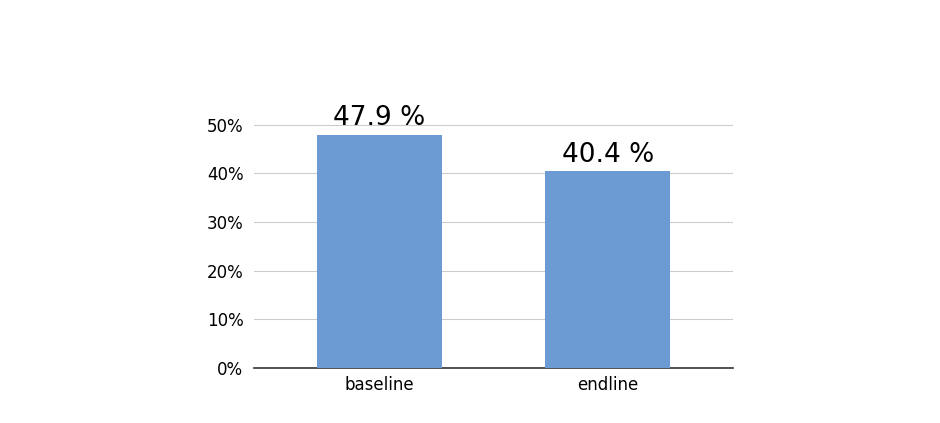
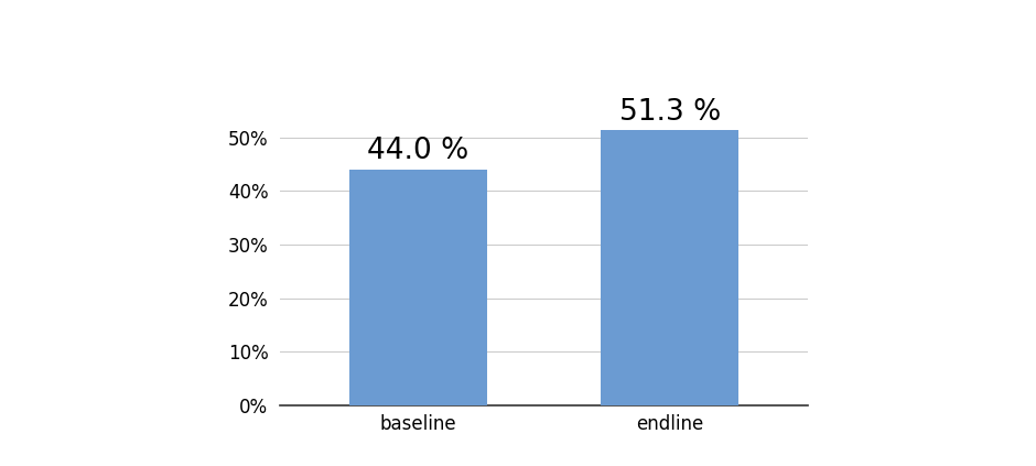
baseline: 47.9 -> 44.0
endline: 40.4 -> 51.3
